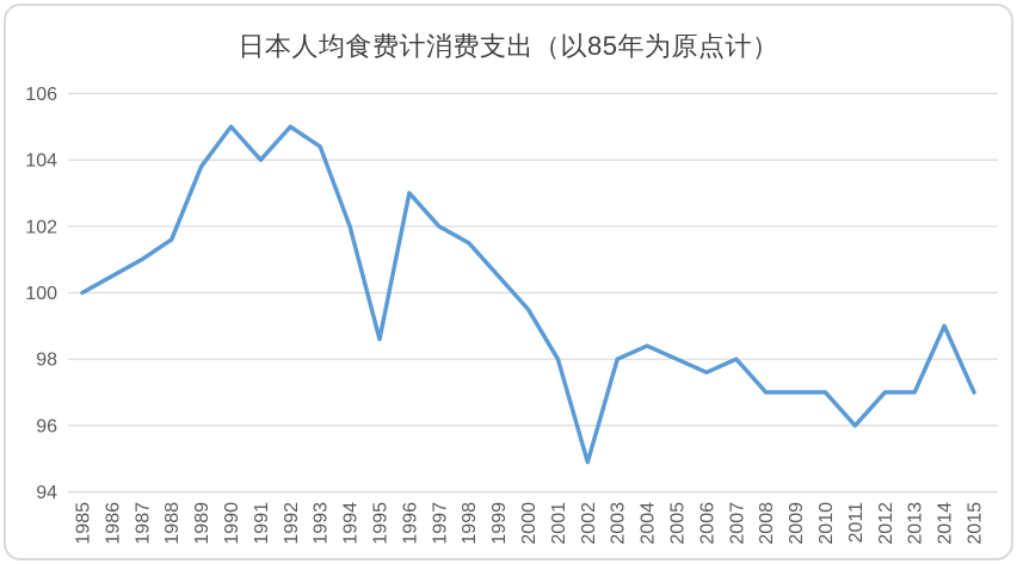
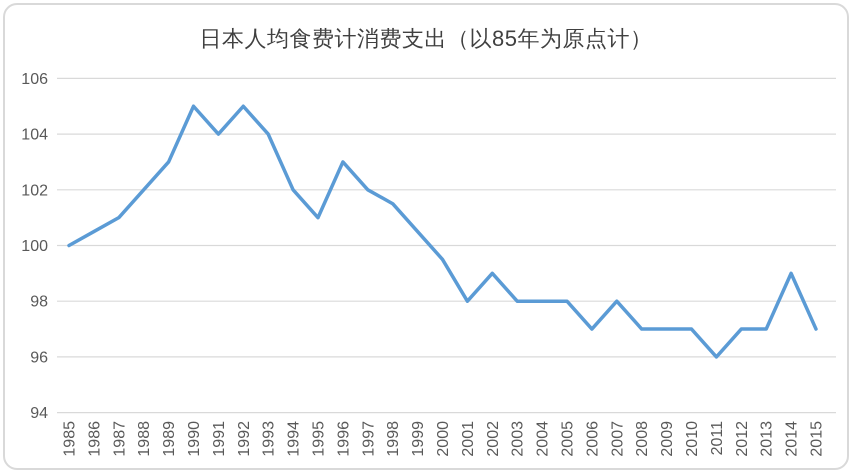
1988: 101.6 -> 102.0
1989: 103.8 -> 103.0
1993: 104.4 -> 104.0
1995: 98.6 -> 101.0
2002: 94.9 -> 99.0
2004: 98.4 -> 98.0
2006: 97.6 -> 97.0
